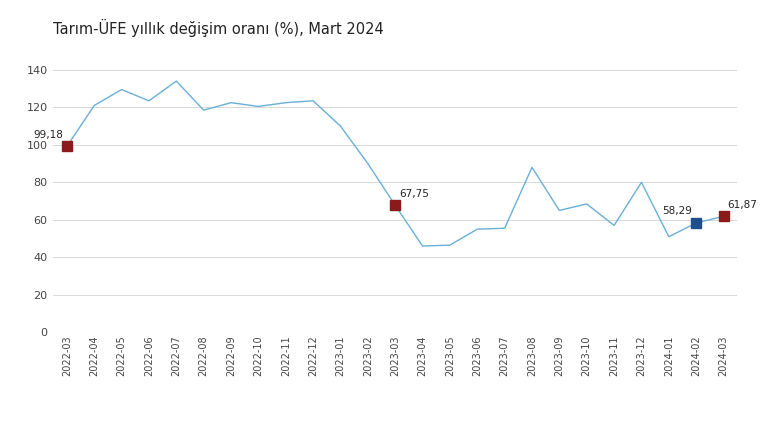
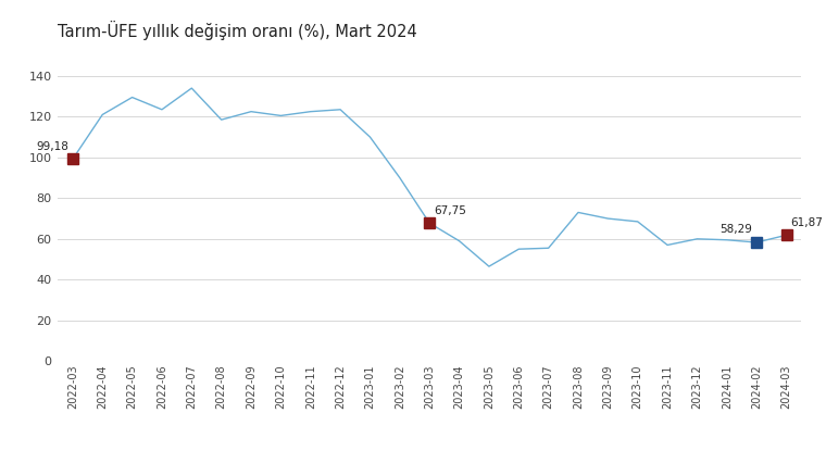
2023-04: 46 -> 59
2023-08: 88 -> 73
2023-09: 65 -> 70
2023-12: 80 -> 60
2024-01: 51 -> 60
